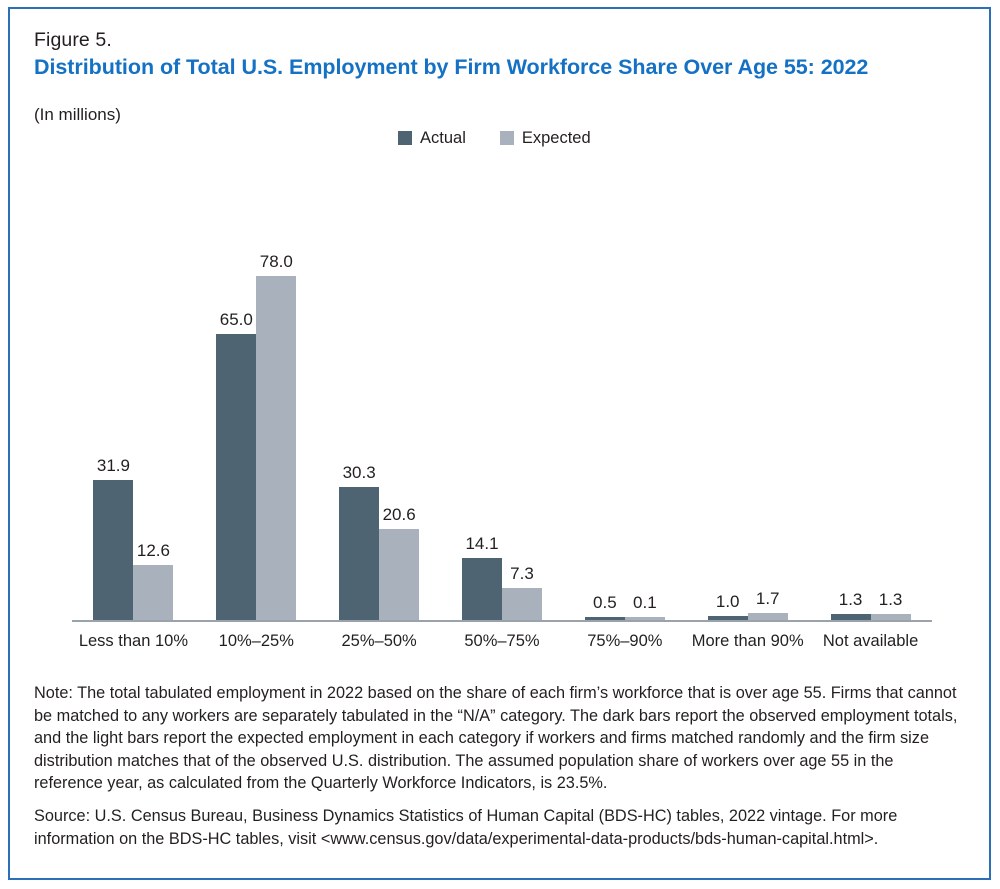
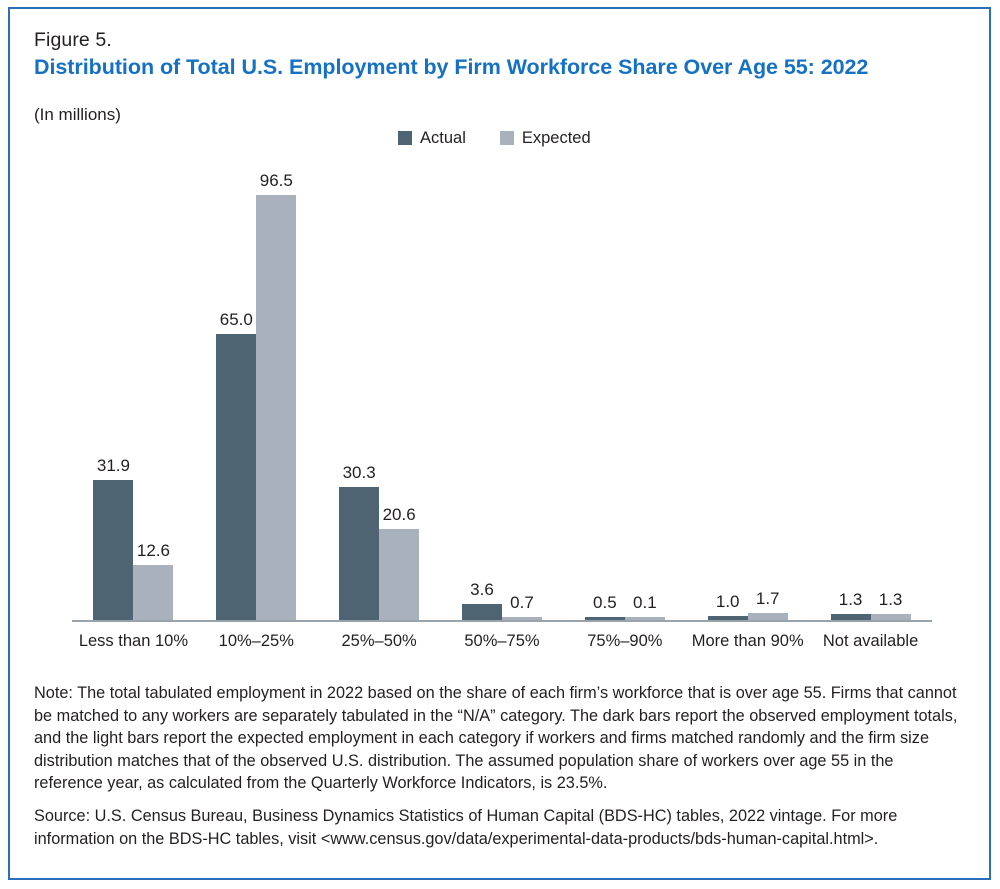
Expected/10%–25%: 78.0 -> 96.5
Actual/50%–75%: 14.1 -> 3.6
Expected/50%–75%: 7.3 -> 0.7
